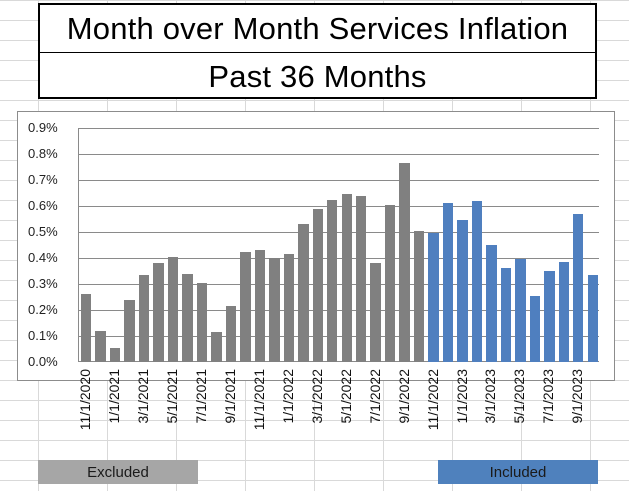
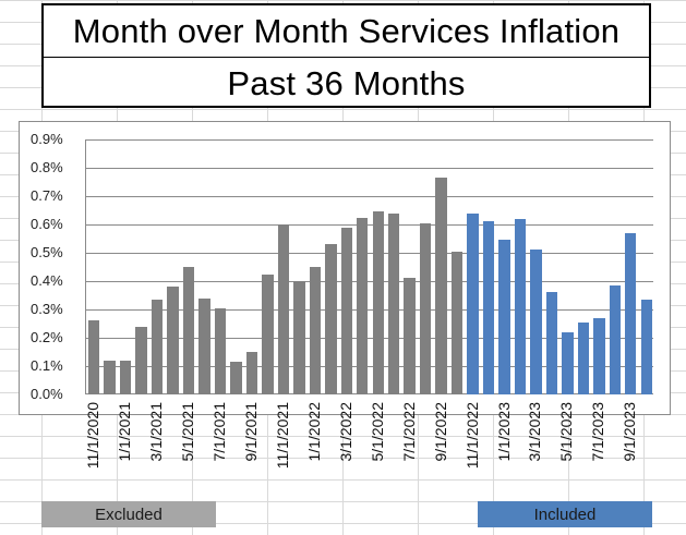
Excluded/1/1/2021: 0.06% -> 0.12%
Excluded/5/1/2021: 0.41% -> 0.45%
Excluded/9/1/2021: 0.21% -> 0.15%
Excluded/11/1/2021: 0.43% -> 0.60%
Excluded/1/1/2022: 0.41% -> 0.45%
Excluded/7/1/2022: 0.38% -> 0.41%
Included/11/1/2022: 0.49% -> 0.64%
Included/3/1/2023: 0.45% -> 0.51%
Included/5/1/2023: 0.40% -> 0.22%
Included/7/1/2023: 0.35% -> 0.27%
